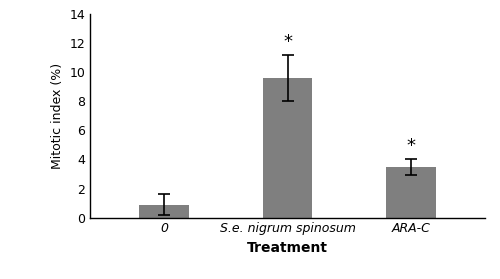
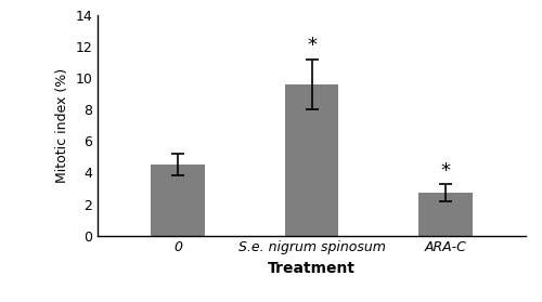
0: 0.9 -> 4.5
ARA-C: 3.5 -> 2.7
